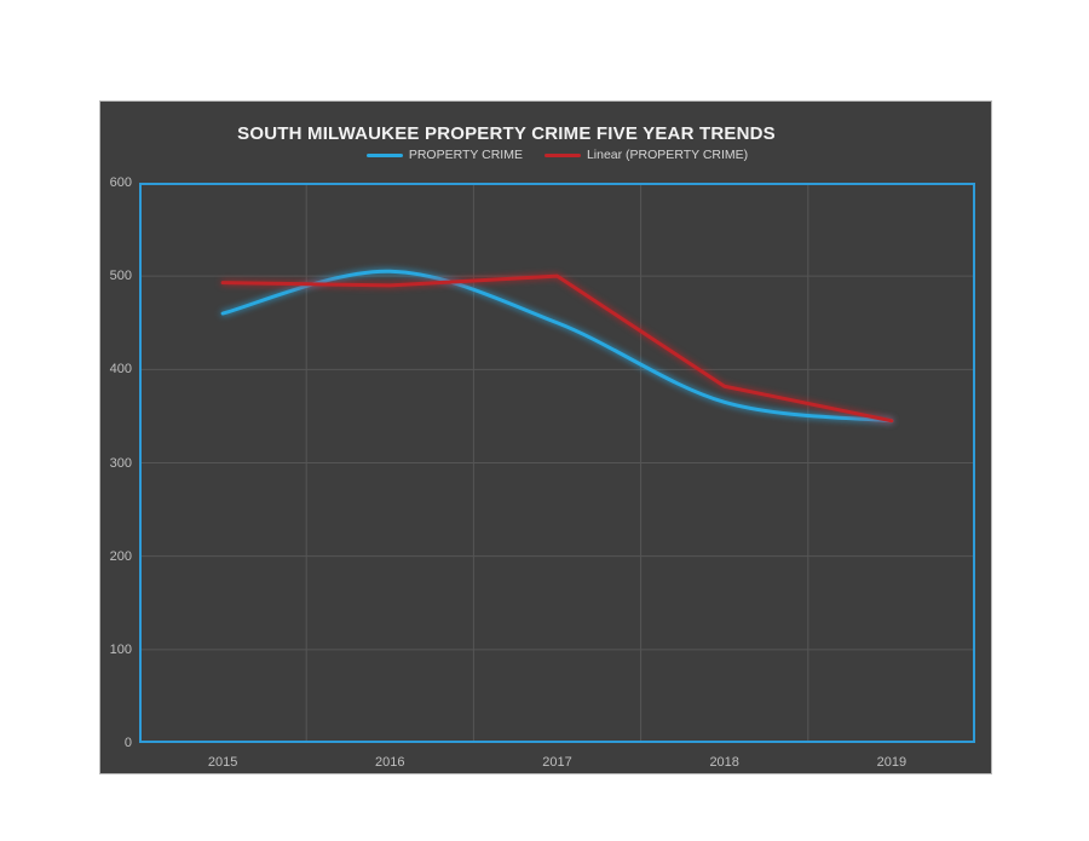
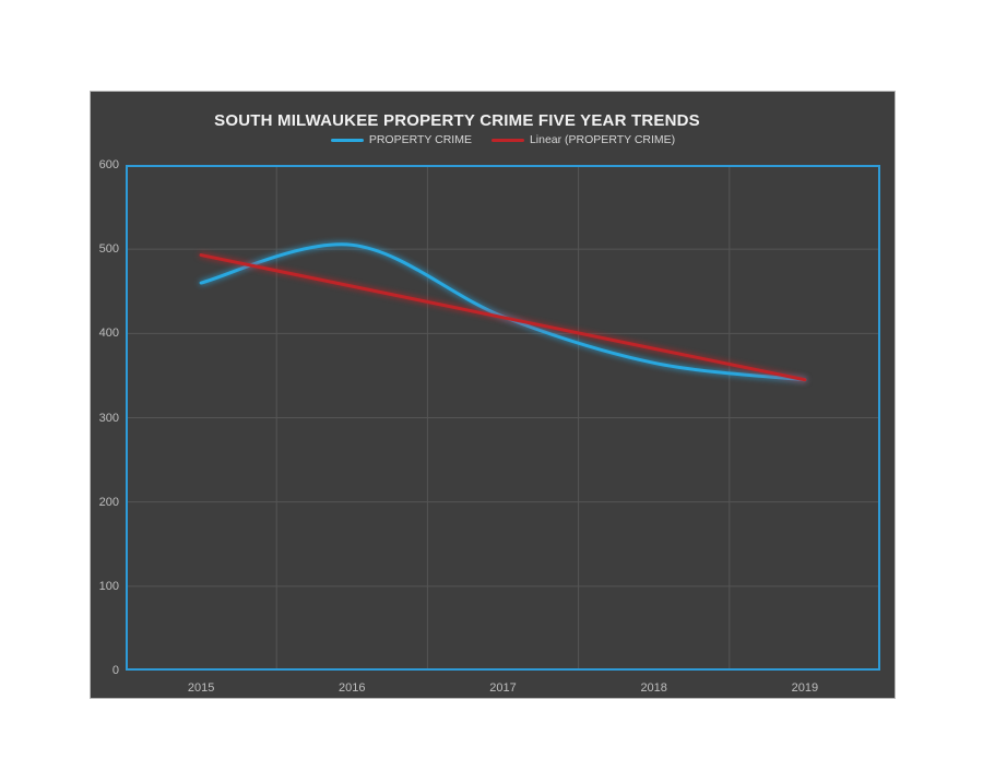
Linear (PROPERTY CRIME)/2016: 490 -> 460
PROPERTY CRIME/2017: 450 -> 420
Linear (PROPERTY CRIME)/2017: 500 -> 420
